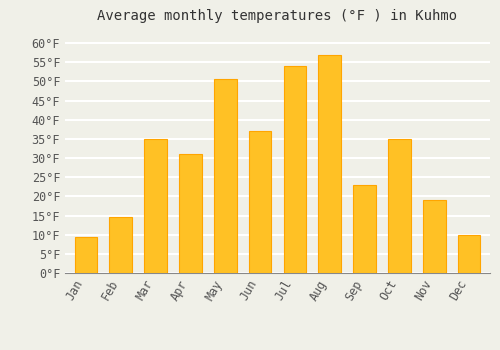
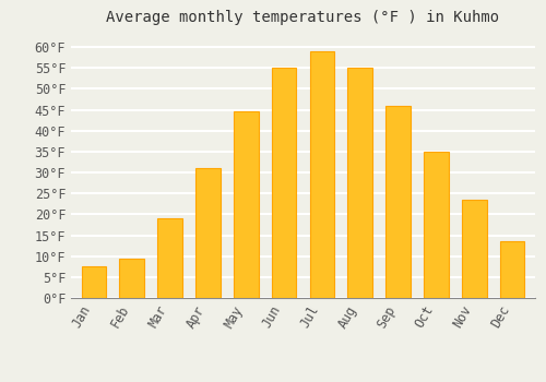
Jan: 9.5°F -> 7.5°F
Feb: 14.5°F -> 9.5°F
Mar: 35.0°F -> 19.0°F
May: 50.5°F -> 44.5°F
Jun: 37.0°F -> 55.0°F
Jul: 54.0°F -> 59.0°F
Aug: 57.0°F -> 55.0°F
Sep: 23.0°F -> 46.0°F
Nov: 19.0°F -> 23.5°F
Dec: 10.0°F -> 13.5°F
